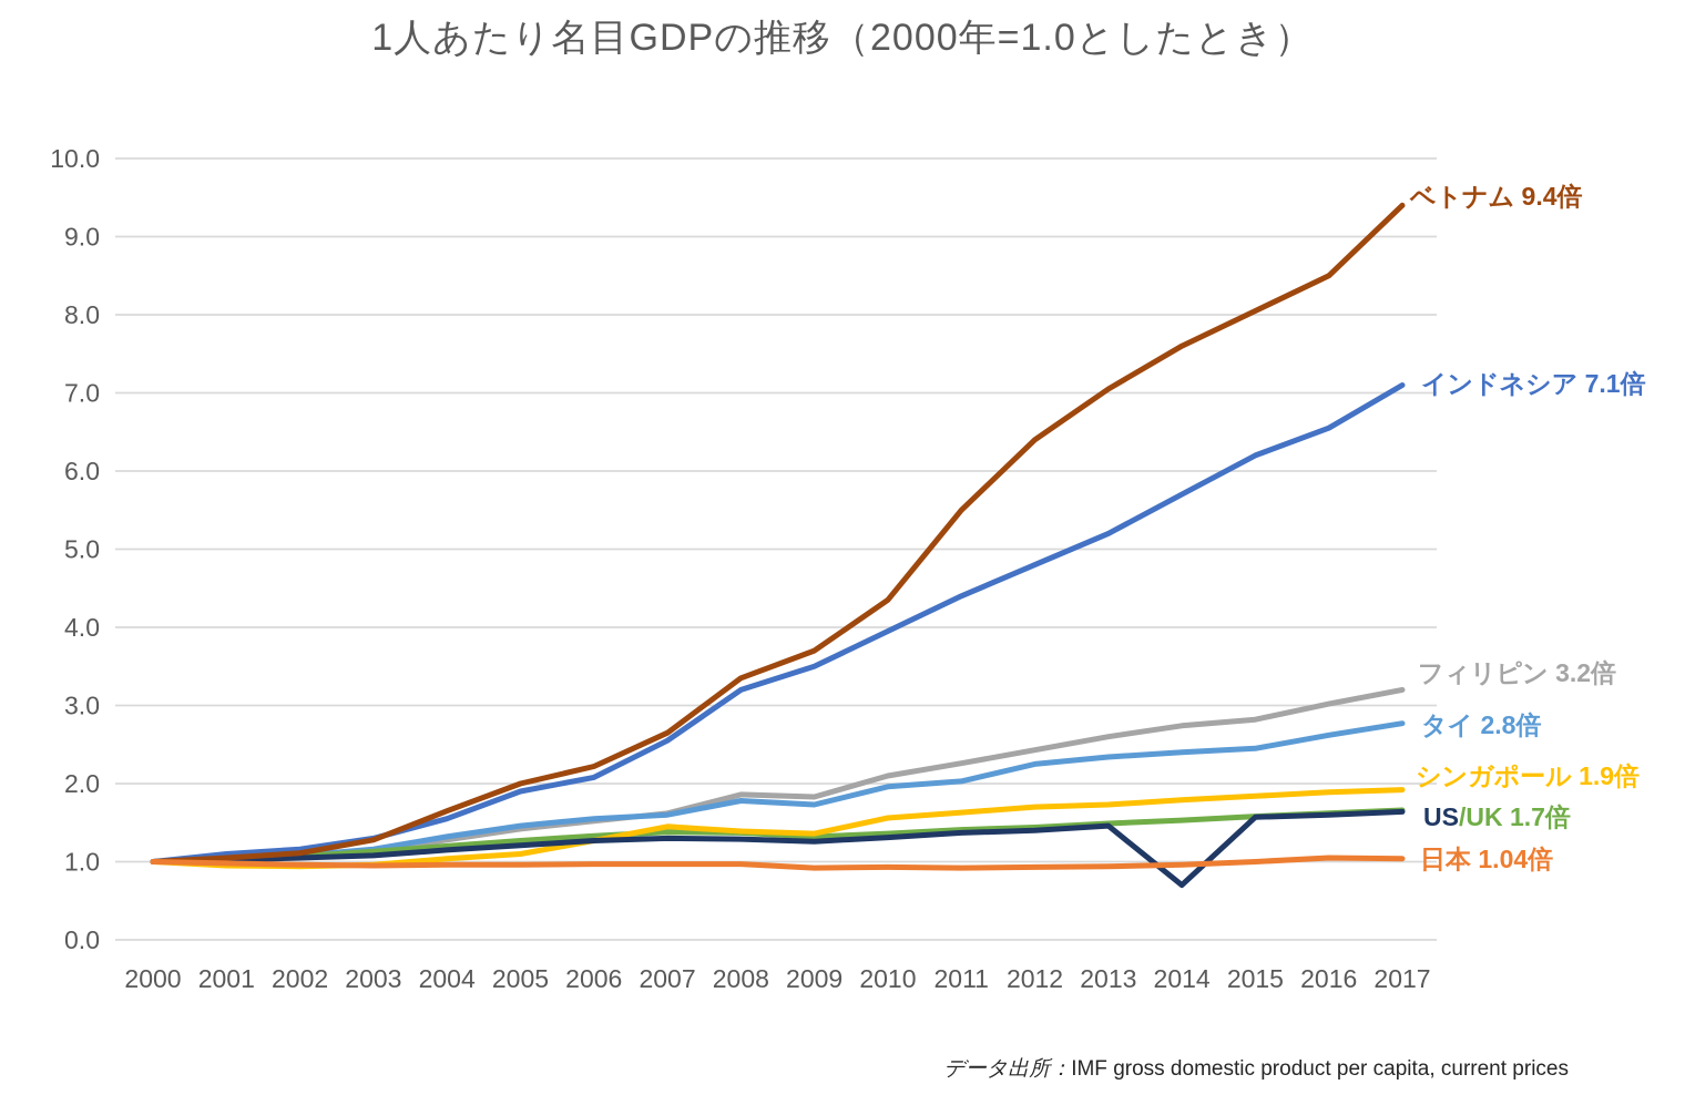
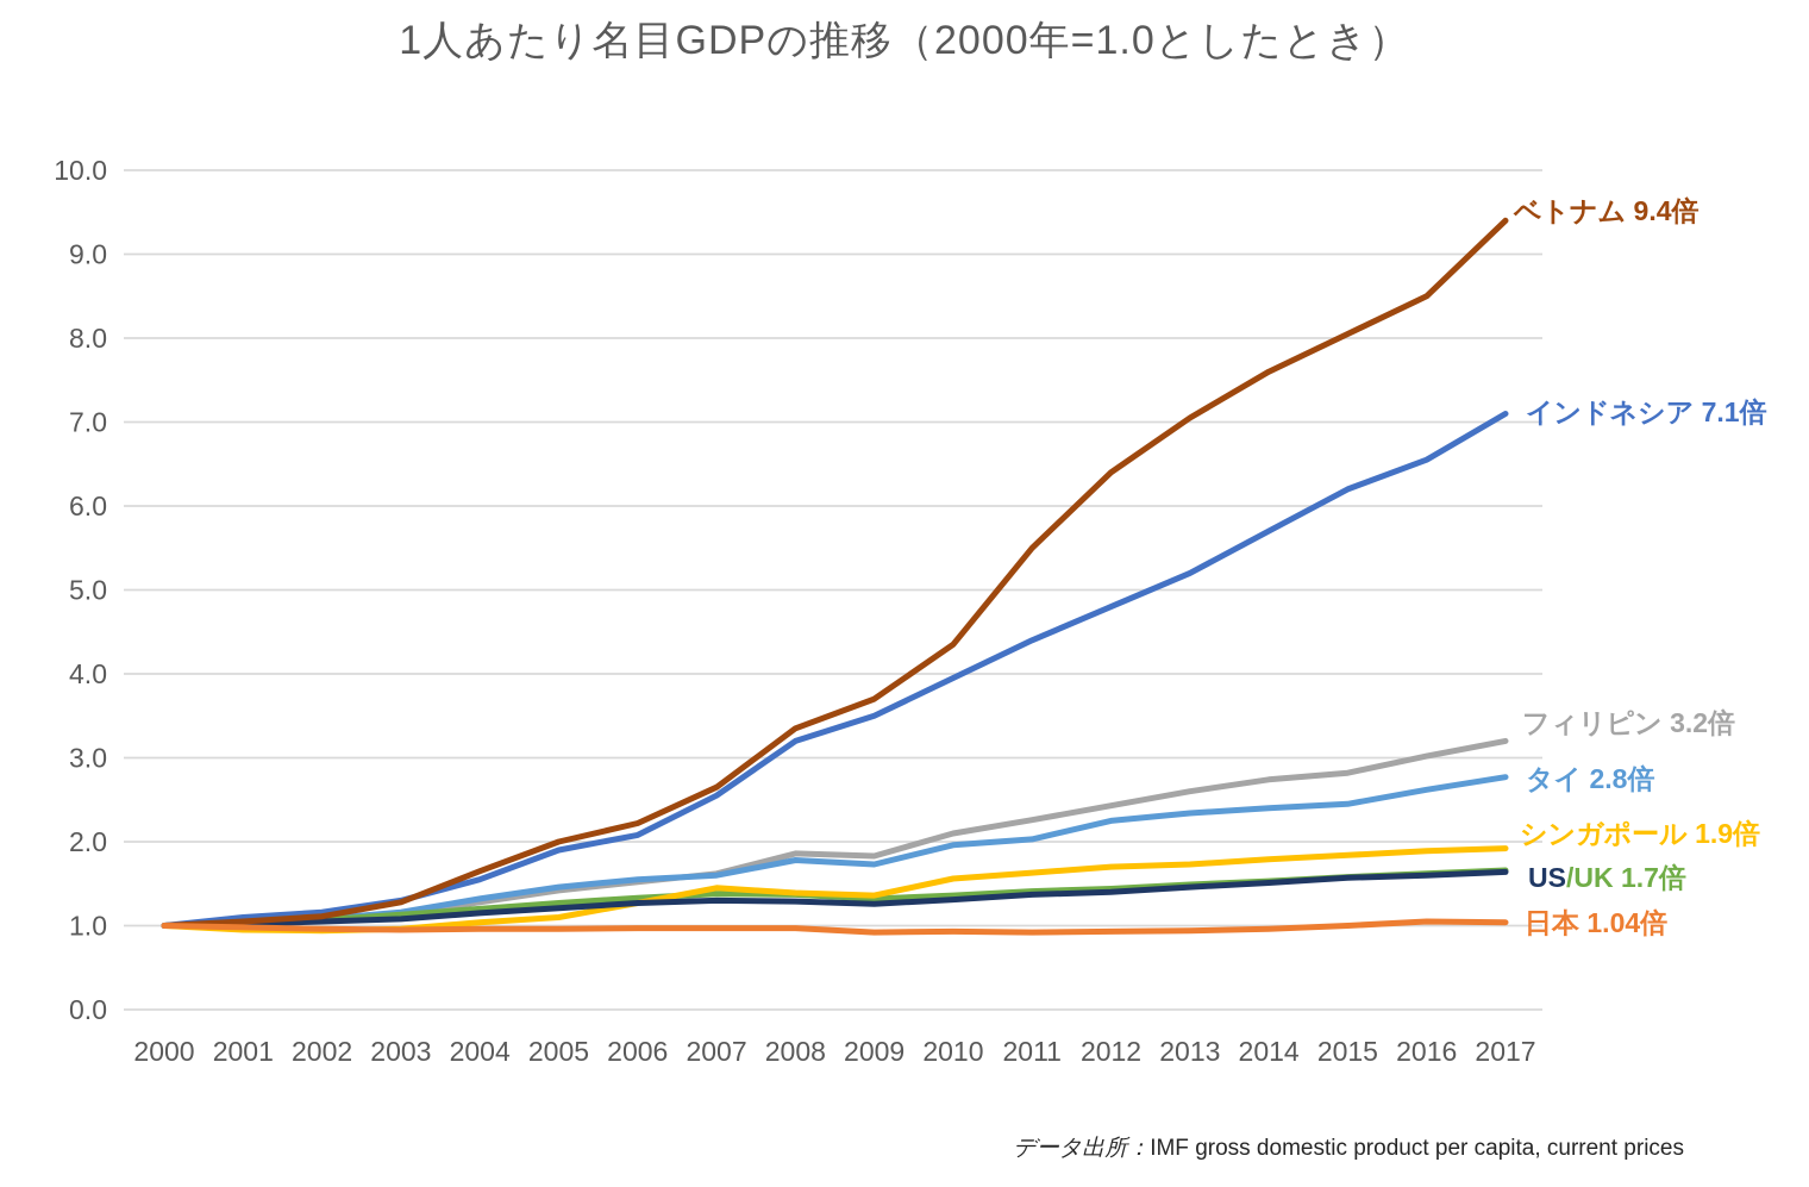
US/2014: 0.7 -> 1.5
